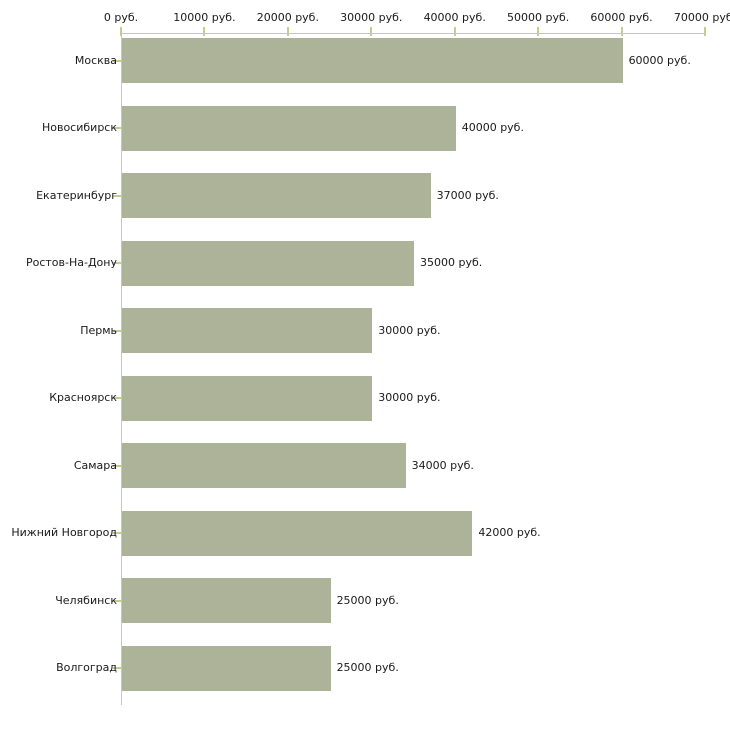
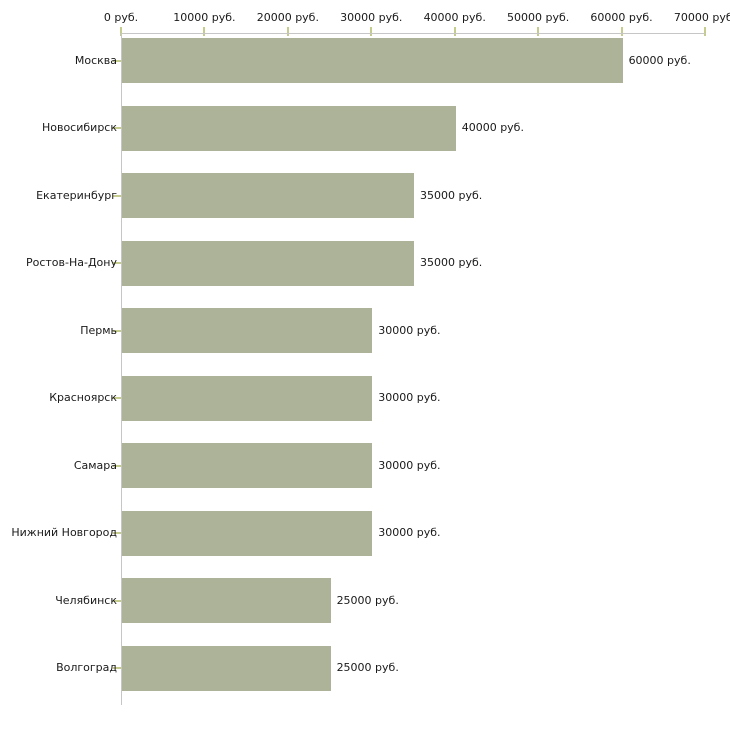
Екатеринбург: 37000 -> 35000
Самара: 34000 -> 30000
Нижний Новгород: 42000 -> 30000
